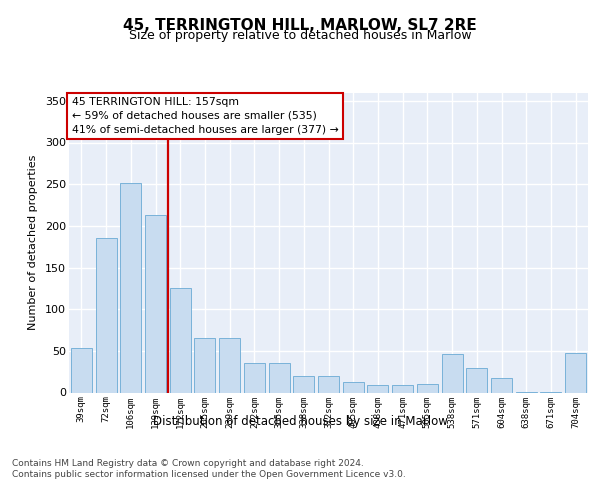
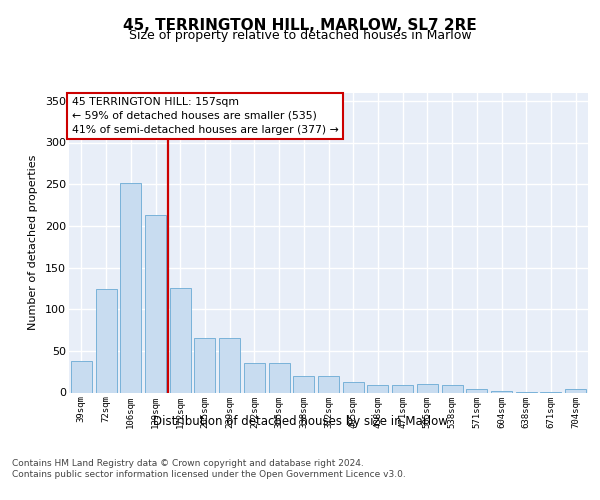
39sqm: 54 -> 38
72sqm: 186 -> 124
538sqm: 46 -> 9
571sqm: 30 -> 4
604sqm: 18 -> 2
704sqm: 48 -> 4
